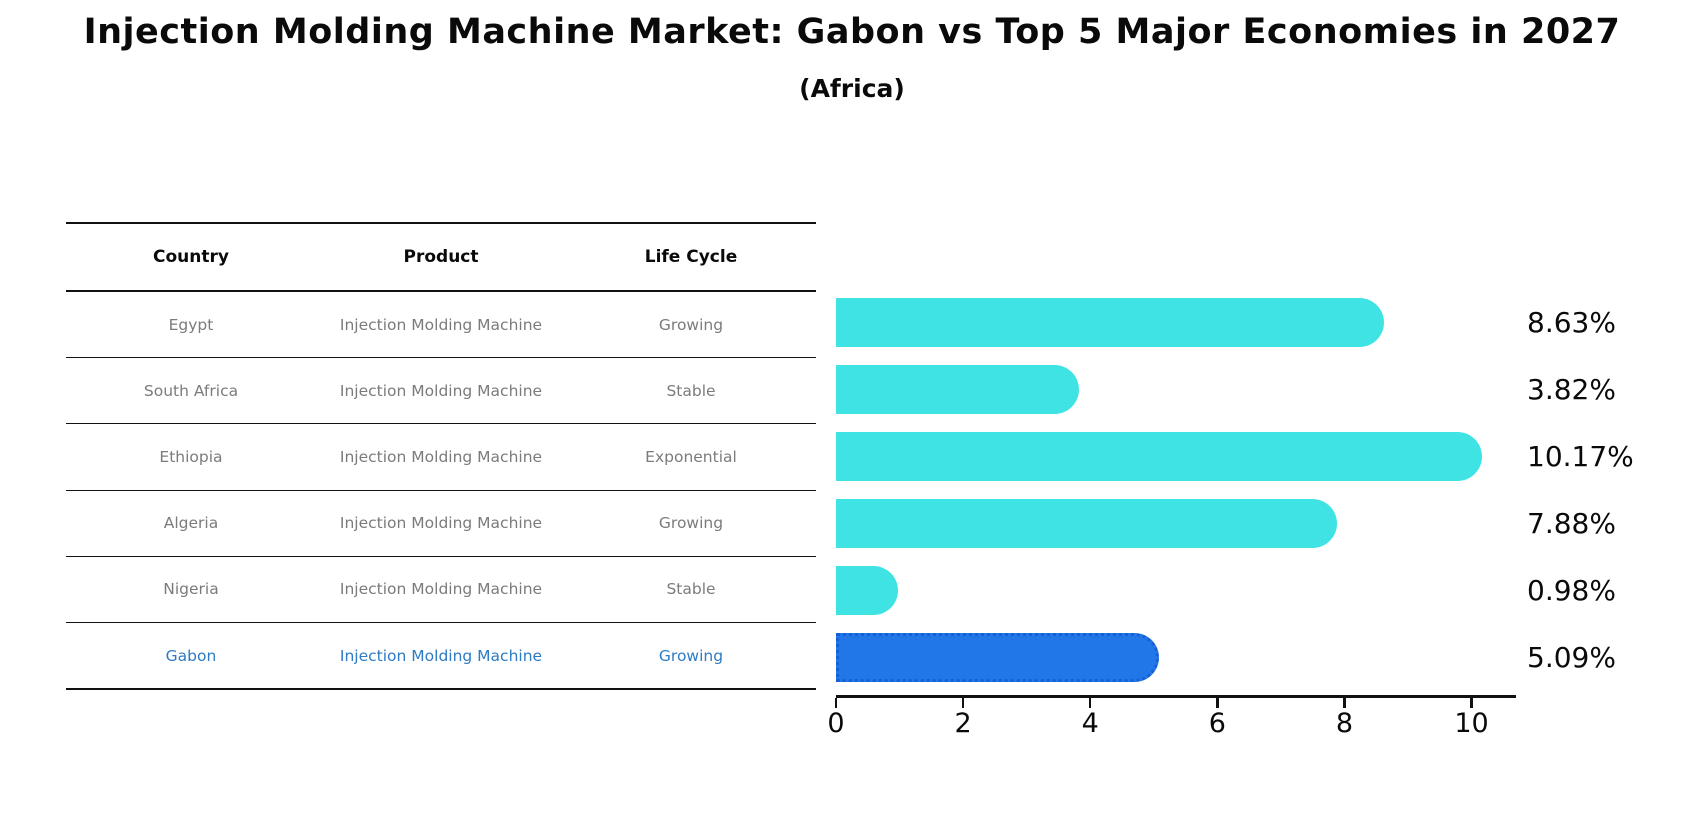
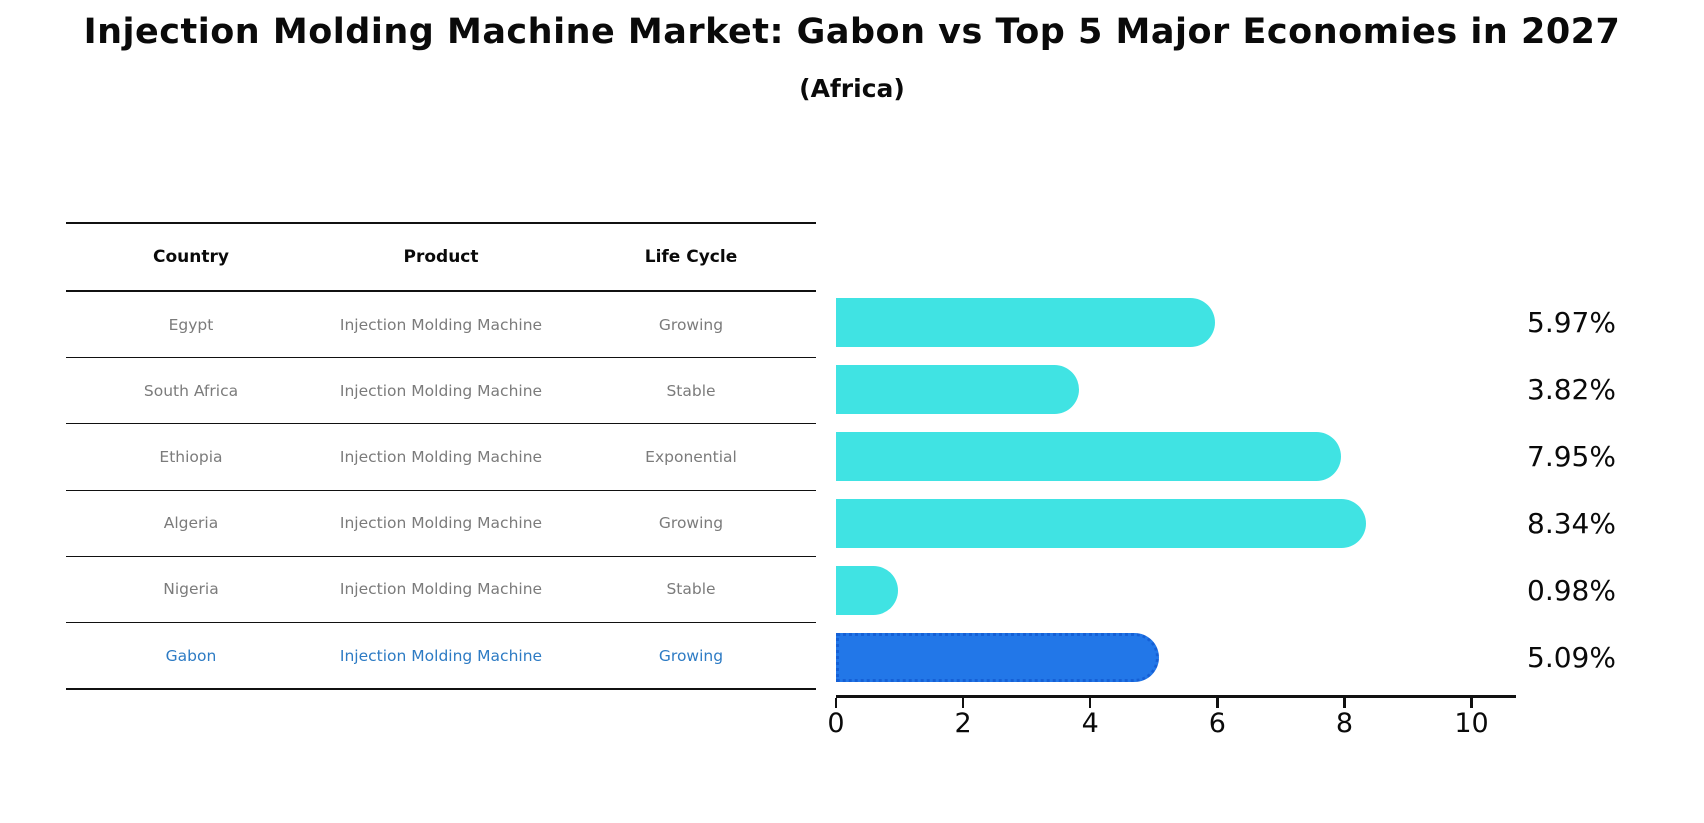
Egypt: 8.63% -> 5.97%
Ethiopia: 10.17% -> 7.95%
Algeria: 7.88% -> 8.34%
